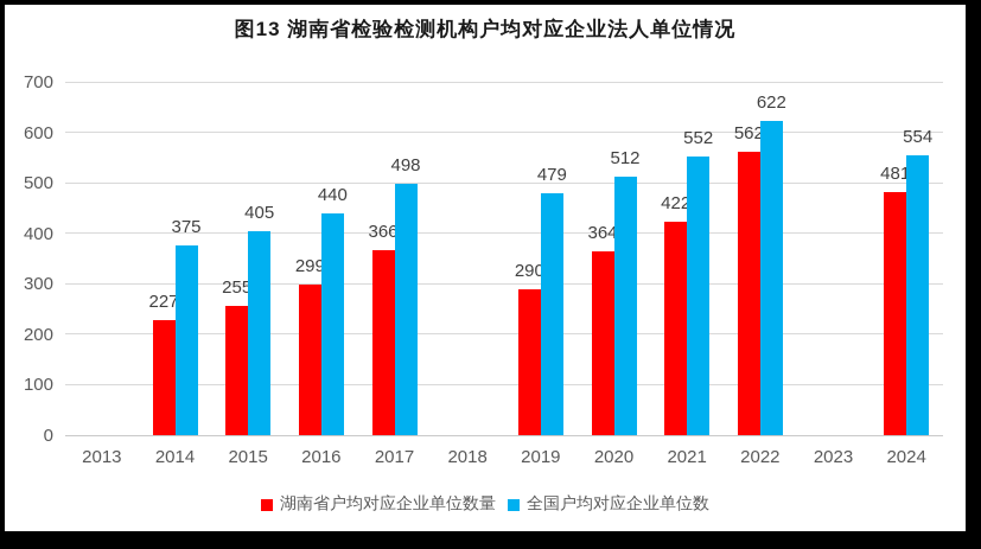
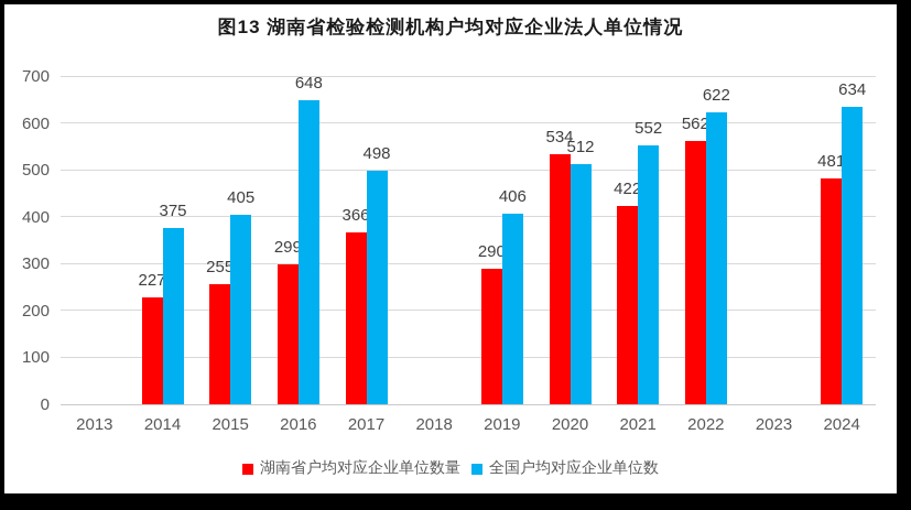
全国户均对应企业单位数/2016: 440 -> 648
全国户均对应企业单位数/2019: 479 -> 406
湖南省户均对应企业单位数量/2020: 364 -> 534
全国户均对应企业单位数/2024: 554 -> 634
